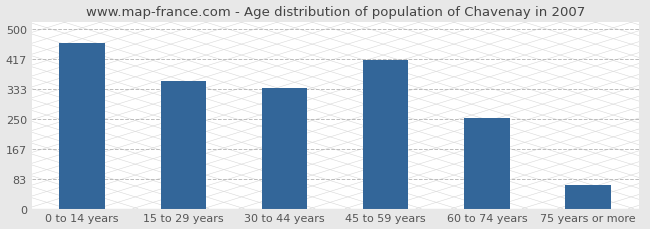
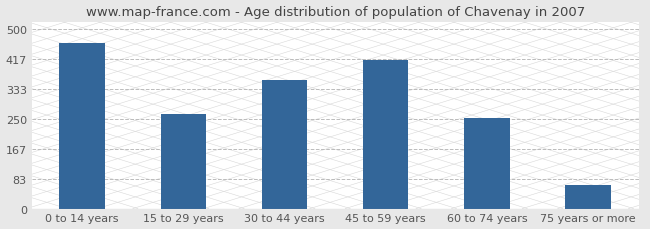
15 to 29 years: 355 -> 262
30 to 44 years: 335 -> 358
